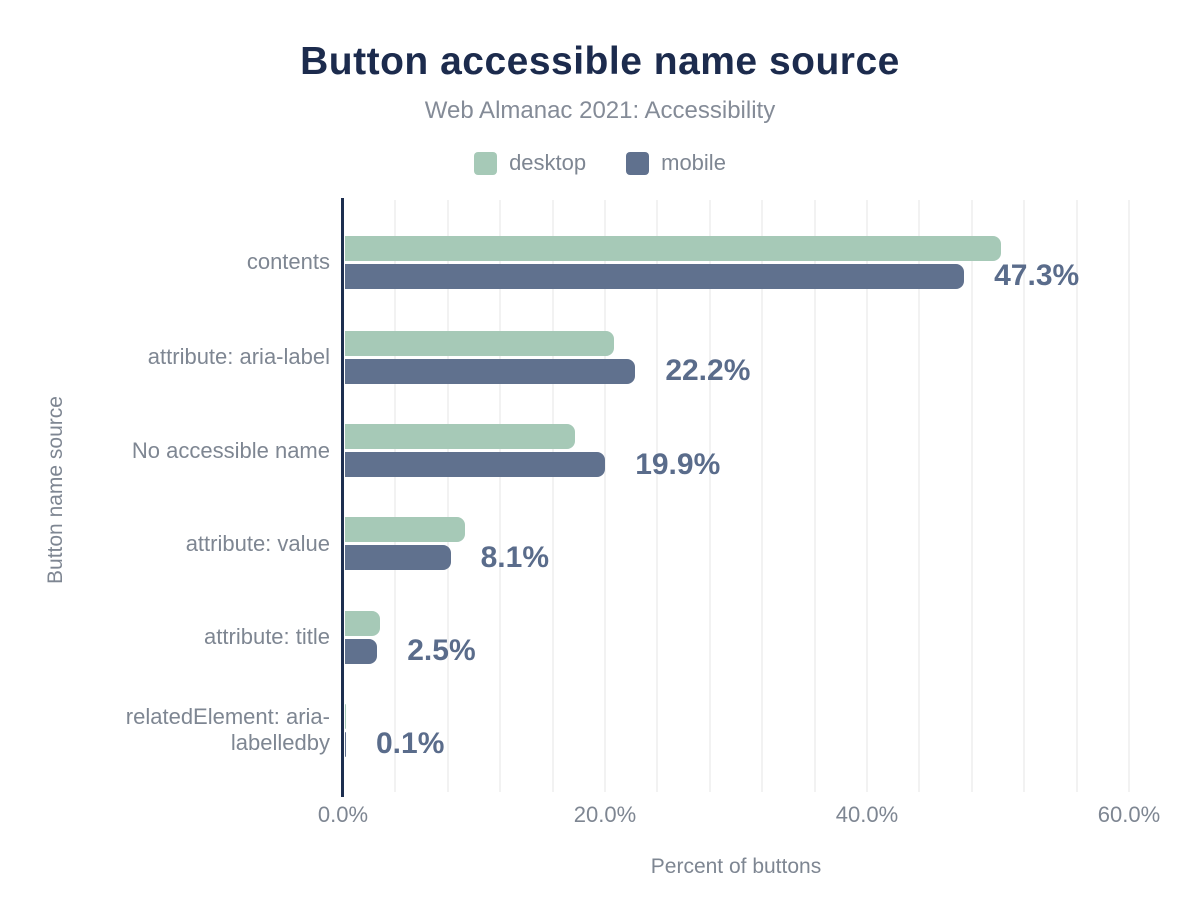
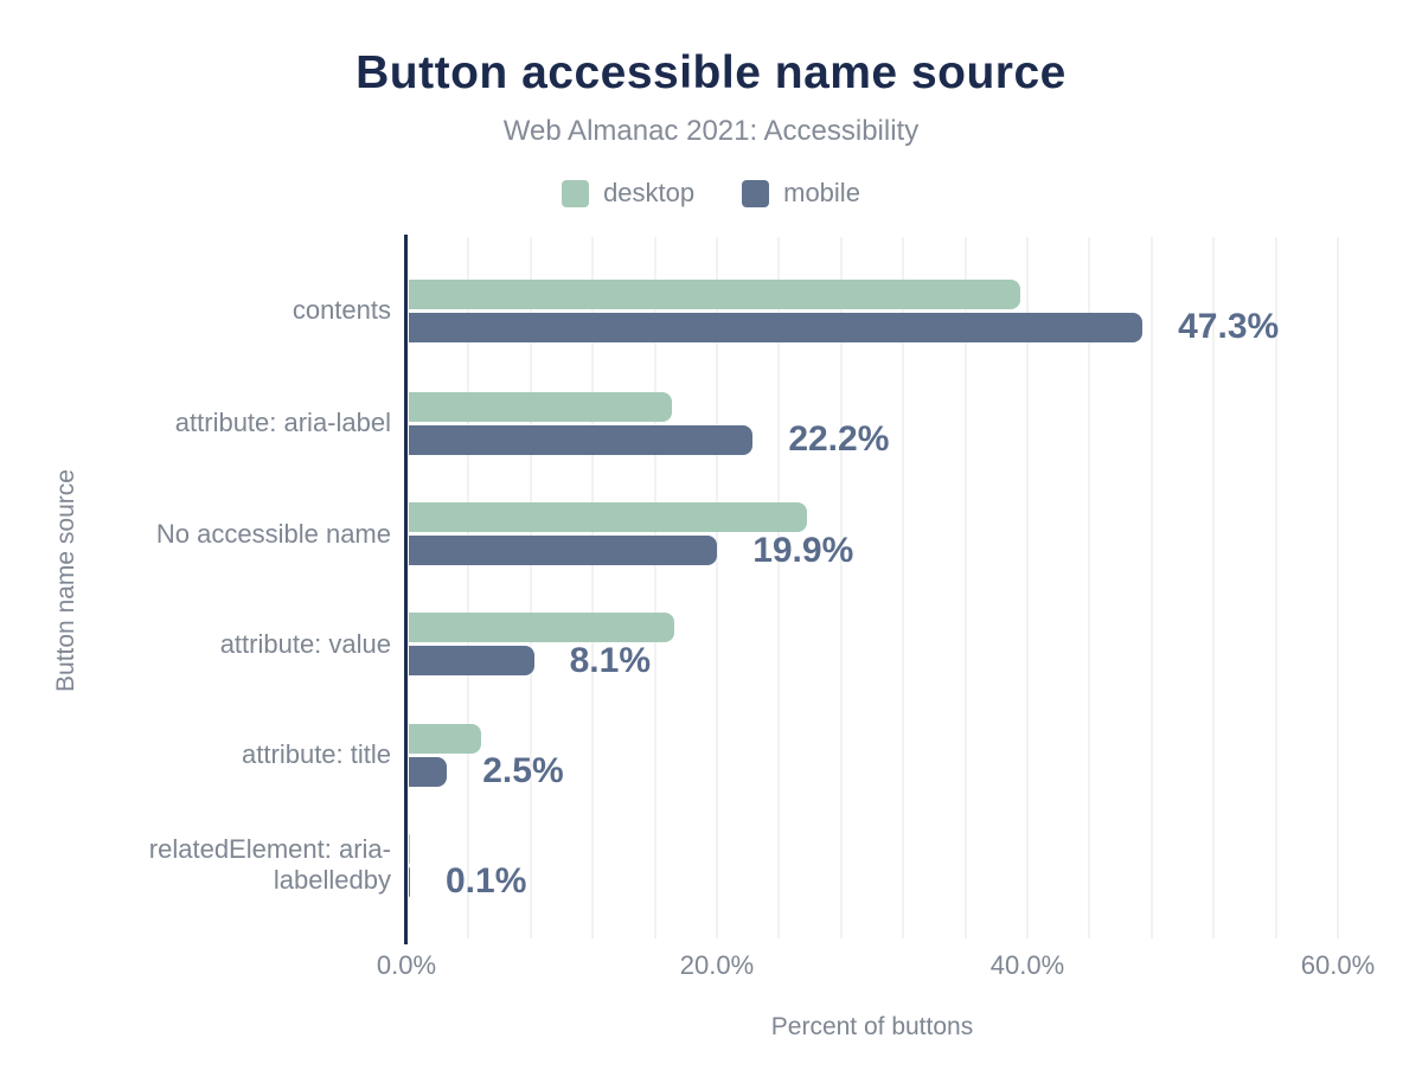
desktop/contents: 50.1% -> 39.4%
desktop/attribute: aria-label: 20.6% -> 17.0%
desktop/No accessible name: 17.6% -> 25.7%
desktop/attribute: value: 9.2% -> 17.1%
desktop/attribute: title: 2.7% -> 4.7%
